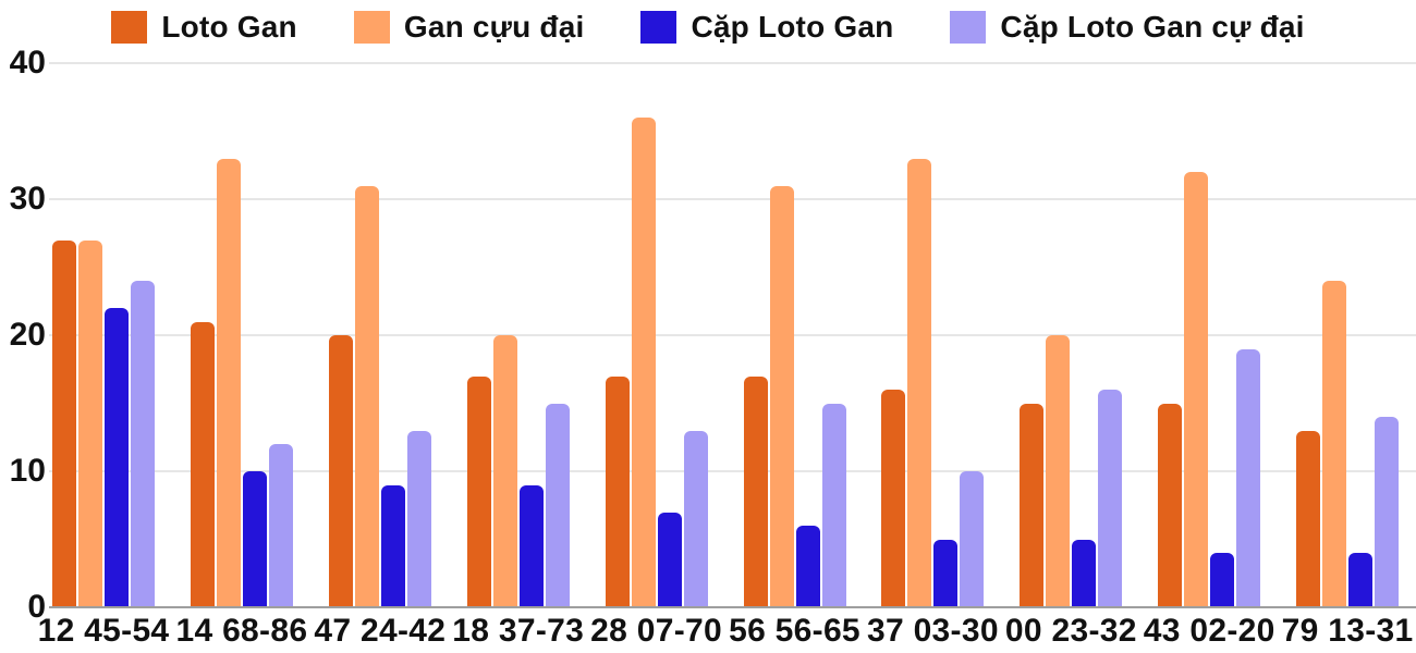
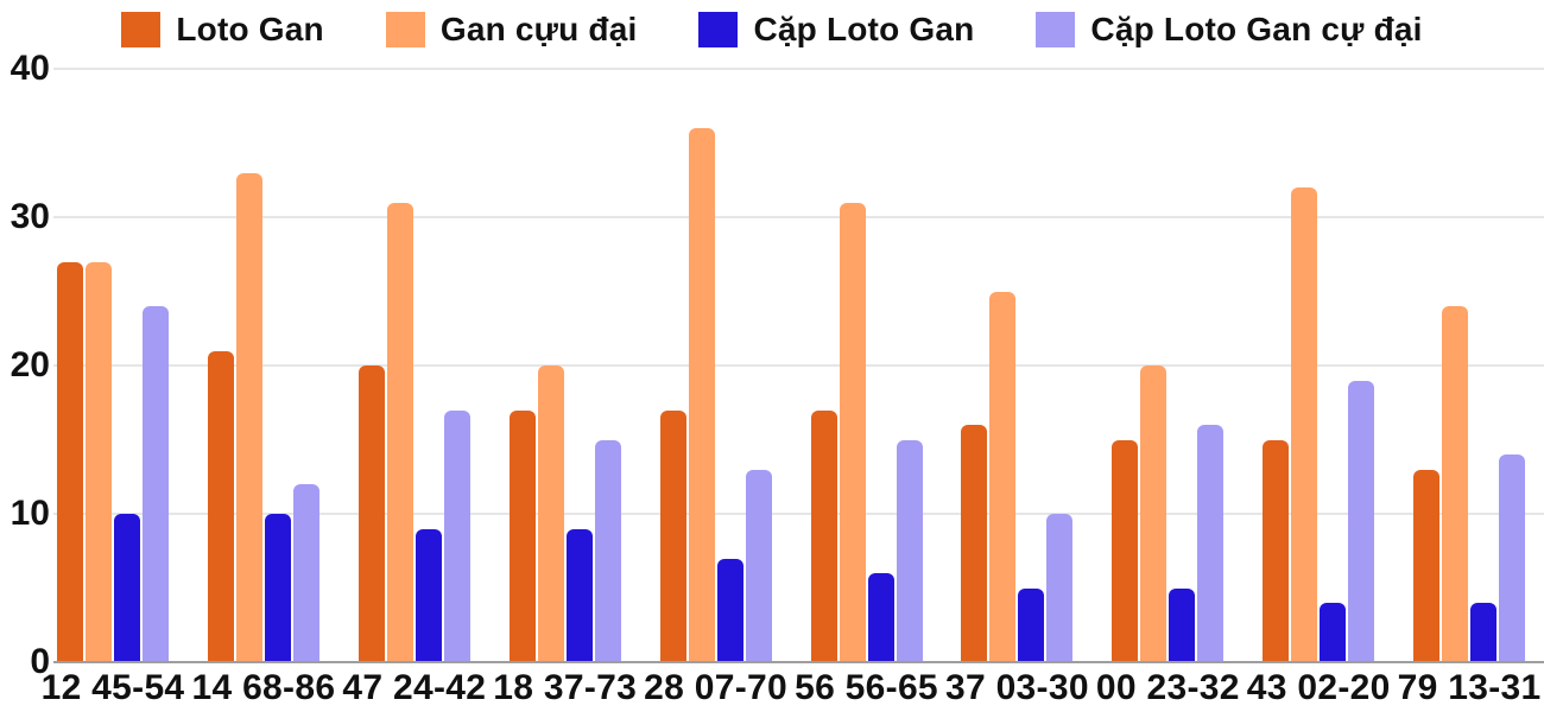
Cặp Loto Gan/12 45-54: 22 -> 10
Cặp Loto Gan cự đại/47 24-42: 13 -> 17
Gan cựu đại/37 03-30: 33 -> 25
